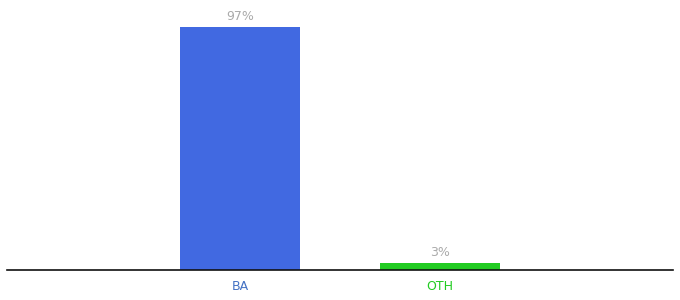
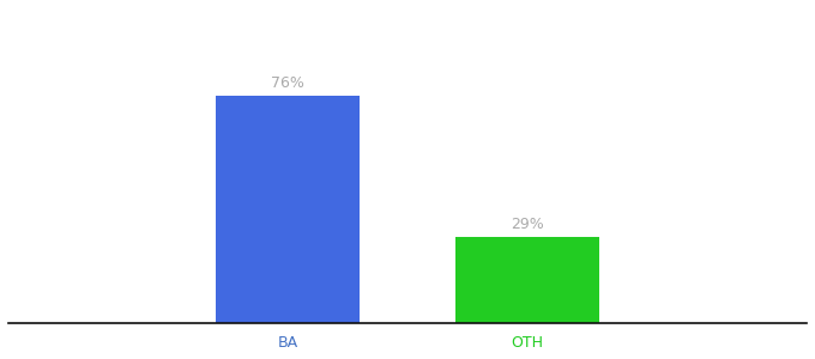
BA: 97% -> 76%
OTH: 3% -> 29%
